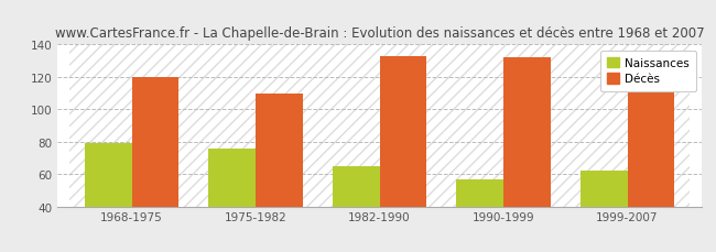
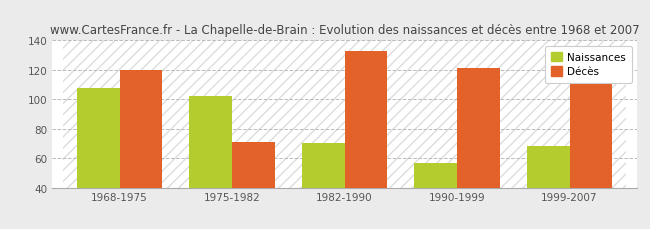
Naissances/1968-1975: 79 -> 108
Naissances/1975-1982: 76 -> 102
Décès/1975-1982: 110 -> 71
Naissances/1982-1990: 65 -> 70
Décès/1990-1999: 132 -> 121
Naissances/1999-2007: 62 -> 68
